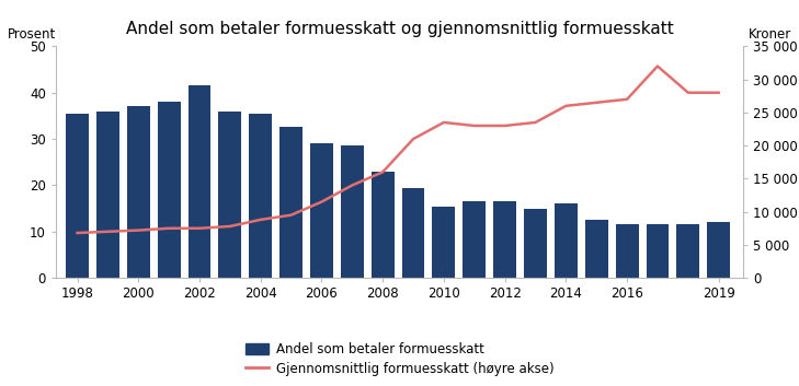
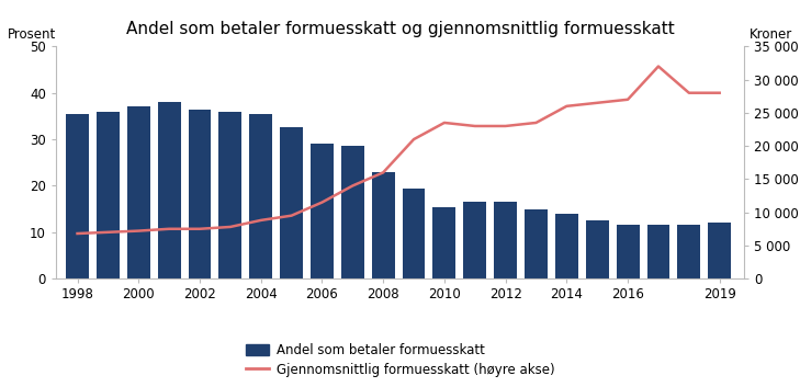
Andel som betaler formuesskatt/2002: 41.5 -> 36.5
Andel som betaler formuesskatt/2014: 16.0 -> 14.0
